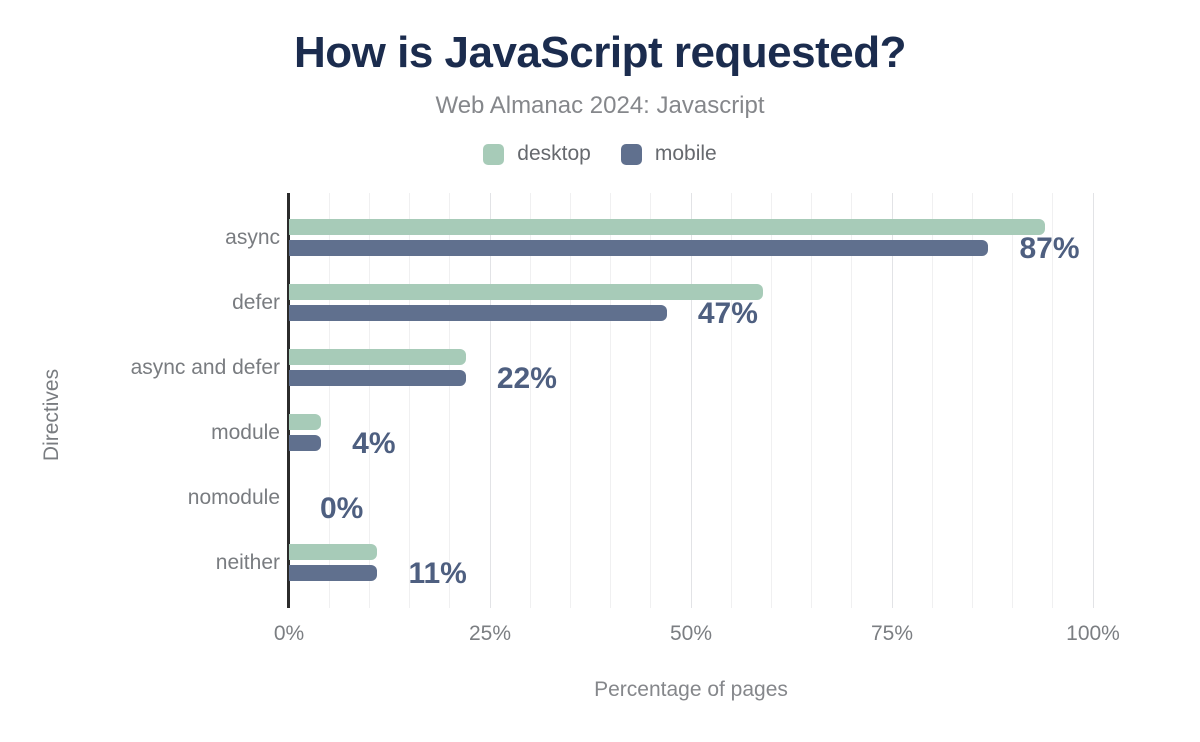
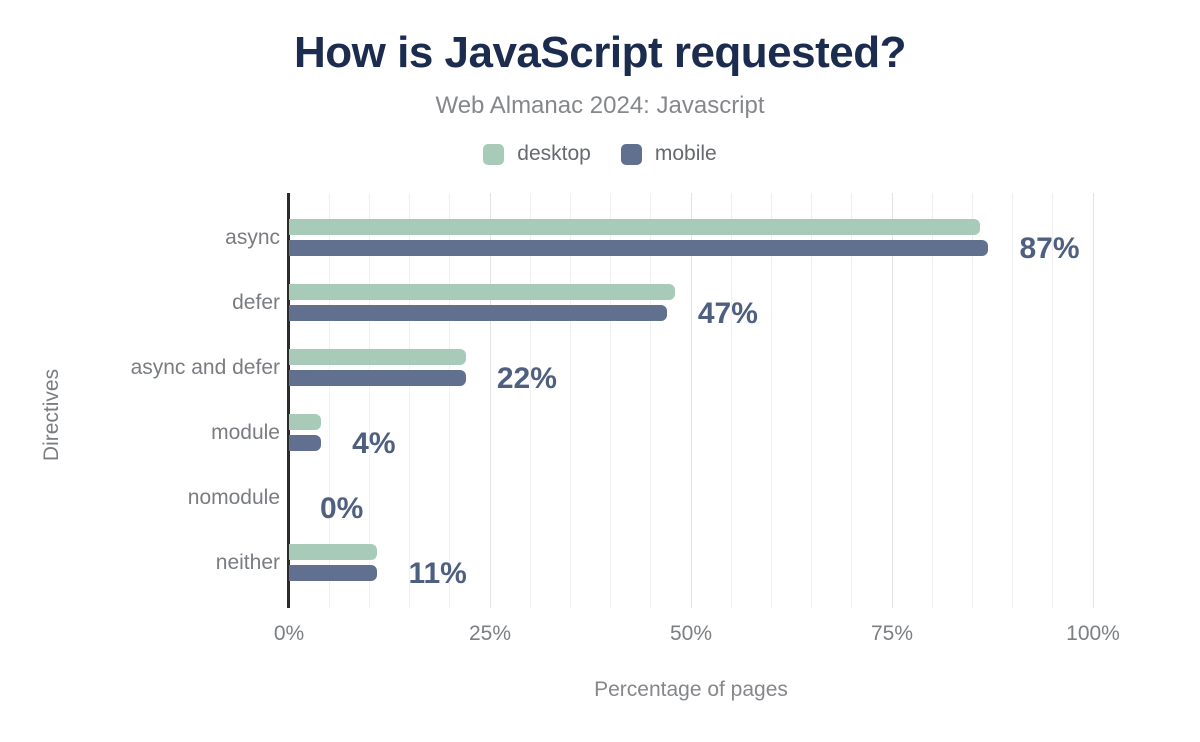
desktop/async: 94% -> 86%
desktop/defer: 59% -> 48%
